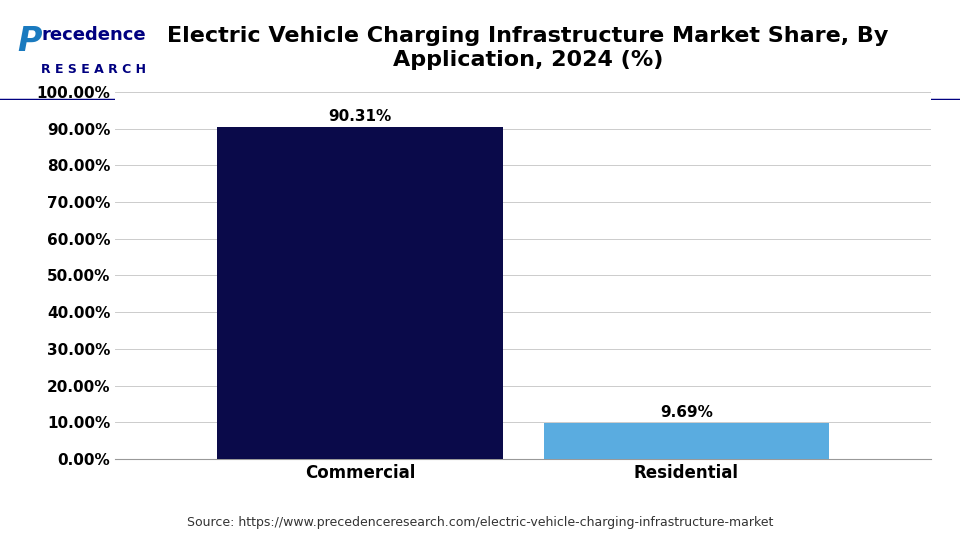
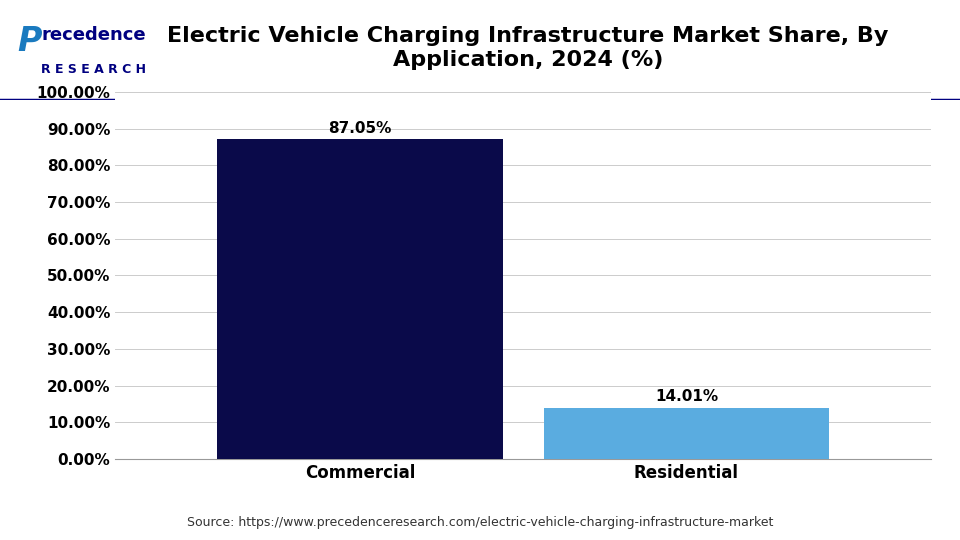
Commercial: 90.31% -> 87.05%
Residential: 9.69% -> 14.01%
